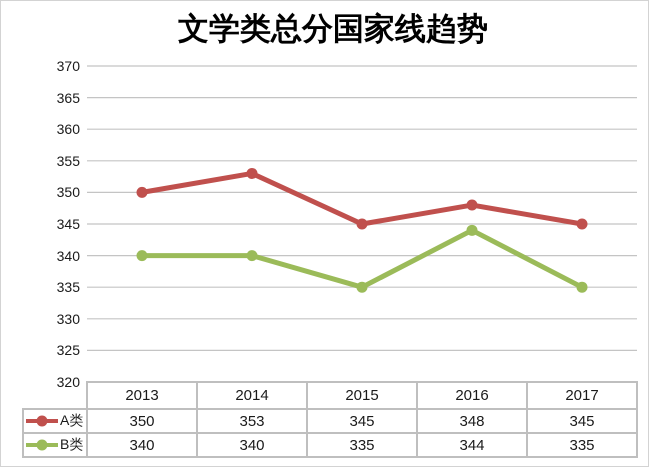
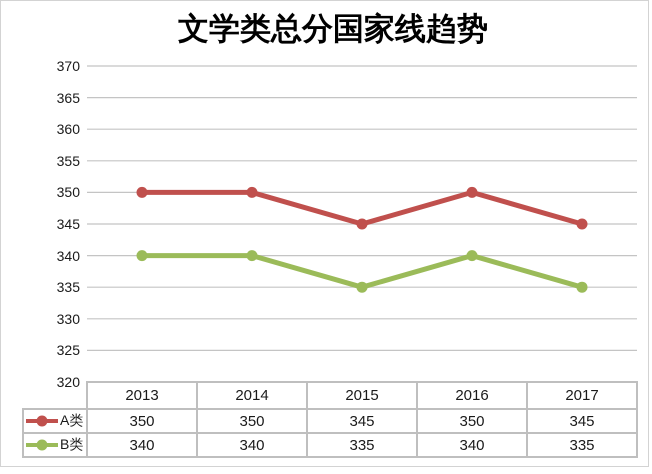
A类/2014: 353 -> 350
A类/2016: 348 -> 350
B类/2016: 344 -> 340
